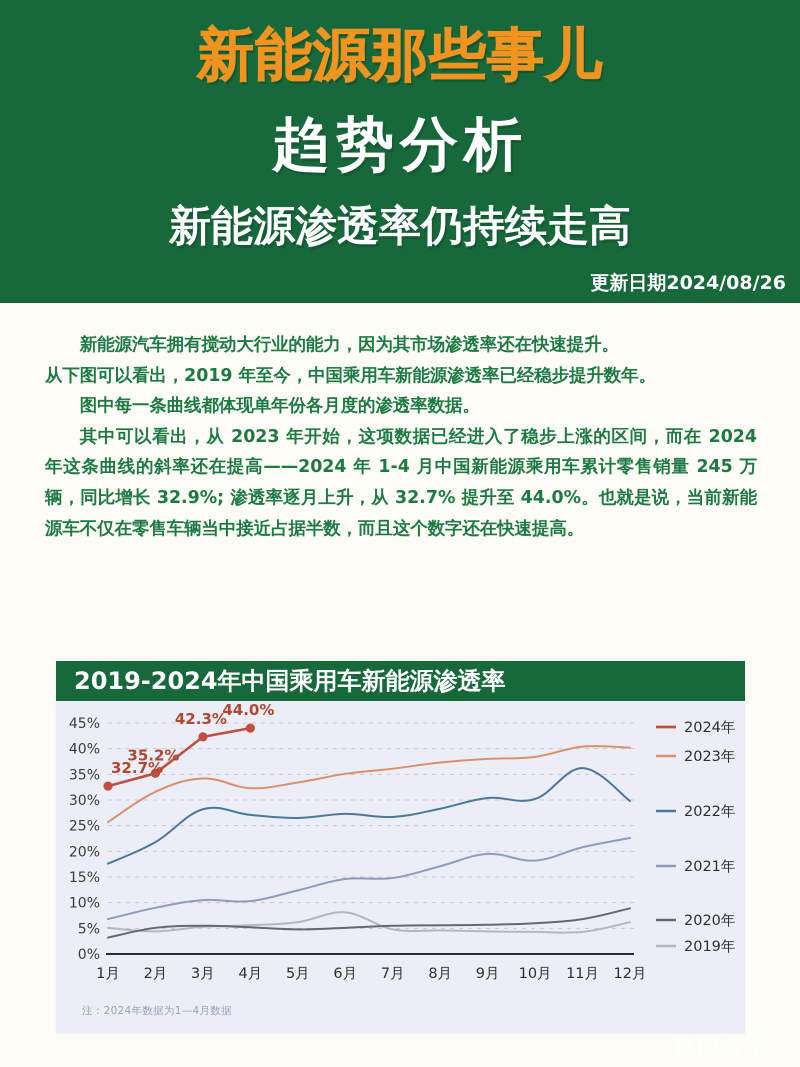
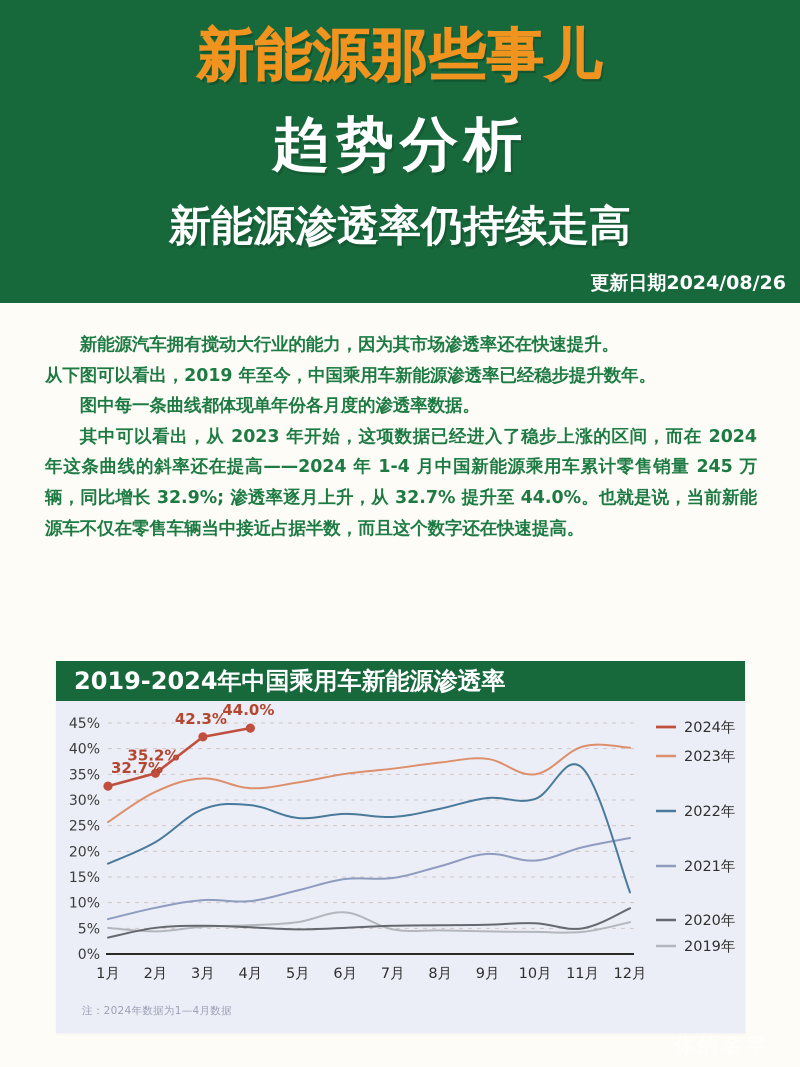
2022年/4月: 27% -> 29%
2023年/10月: 38% -> 35%
2020年/11月: 7% -> 5%
2022年/12月: 30% -> 12%
